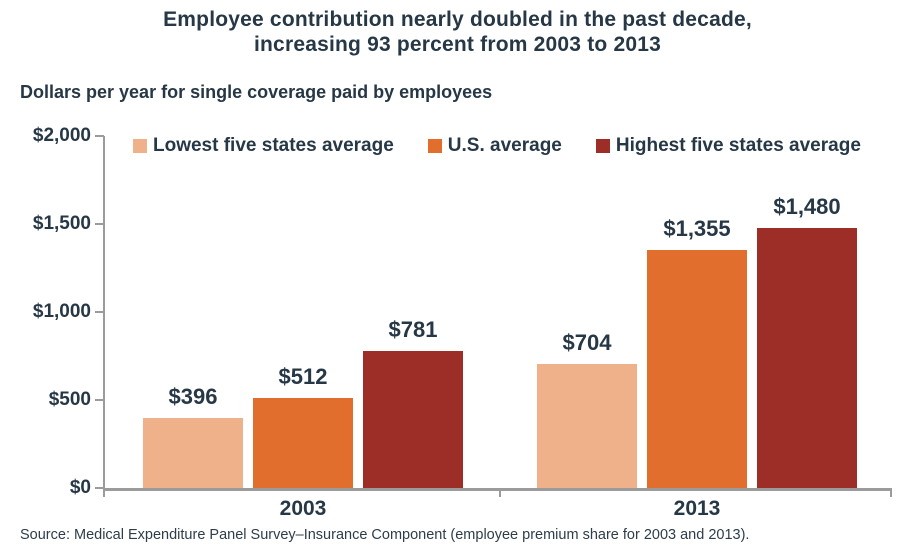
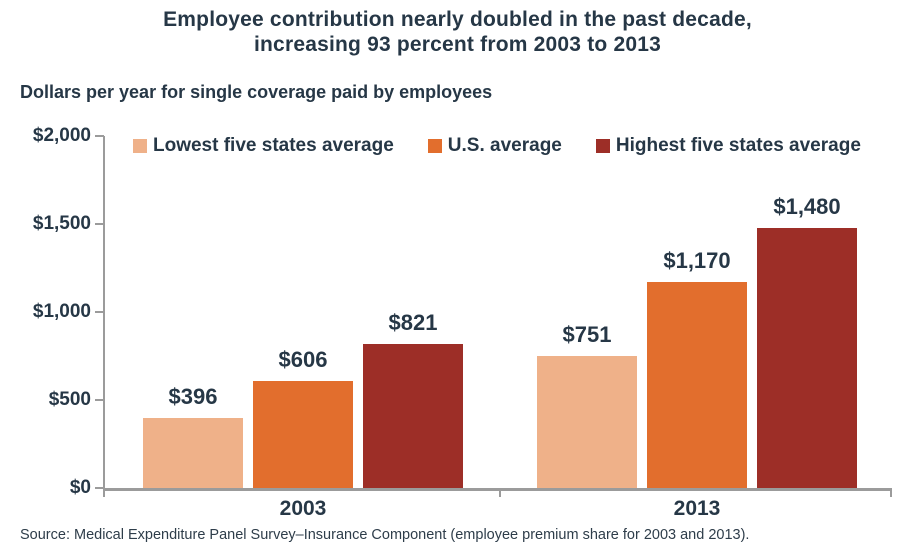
U.S. average/2003: $512 -> $606
Highest five states average/2003: $781 -> $821
Lowest five states average/2013: $704 -> $751
U.S. average/2013: $1,355 -> $1,170
